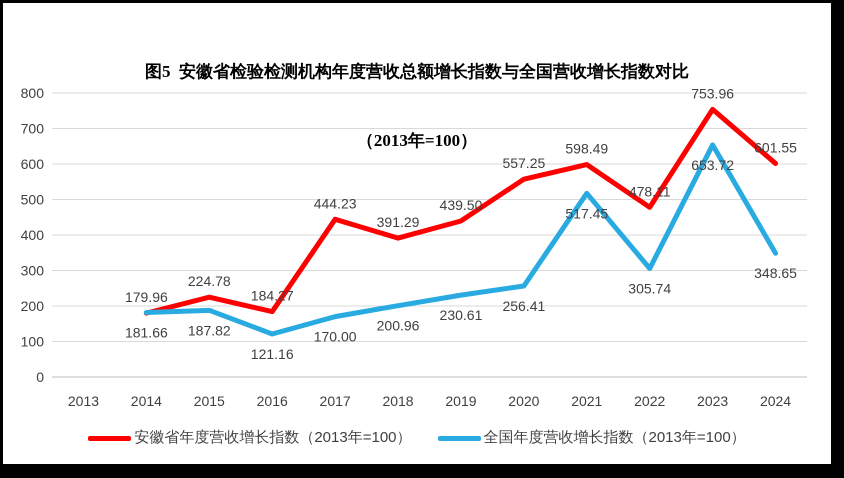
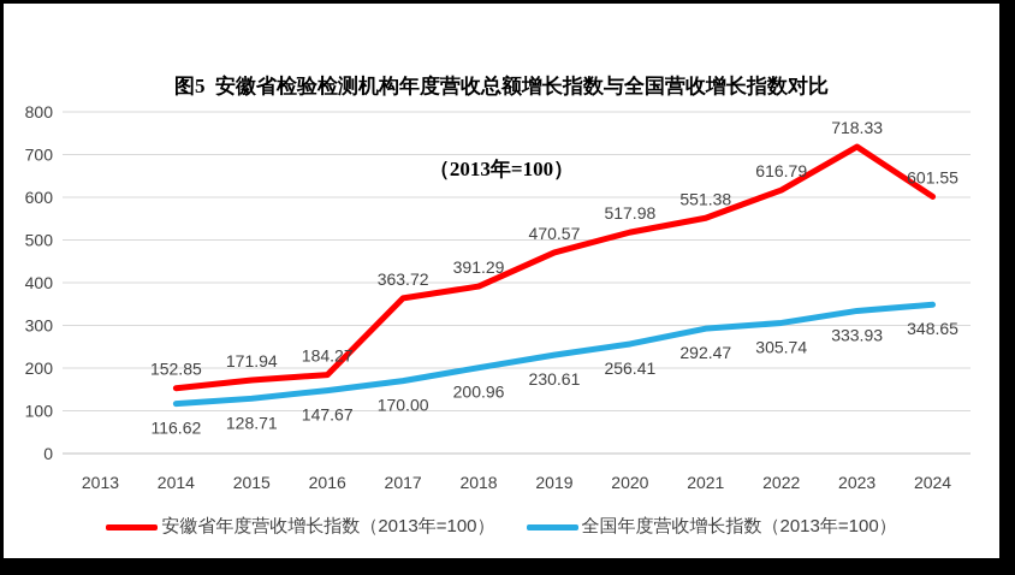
安徽省年度营收增长指数（2013年=100）/2014: 179.96 -> 152.85
全国年度营收增长指数（2013年=100）/2014: 181.66 -> 116.62
安徽省年度营收增长指数（2013年=100）/2015: 224.78 -> 171.94
全国年度营收增长指数（2013年=100）/2015: 187.82 -> 128.71
全国年度营收增长指数（2013年=100）/2016: 121.16 -> 147.67
安徽省年度营收增长指数（2013年=100）/2017: 444.23 -> 363.72
安徽省年度营收增长指数（2013年=100）/2019: 439.50 -> 470.57
安徽省年度营收增长指数（2013年=100）/2020: 557.25 -> 517.98
安徽省年度营收增长指数（2013年=100）/2021: 598.49 -> 551.38
全国年度营收增长指数（2013年=100）/2021: 517.45 -> 292.47
安徽省年度营收增长指数（2013年=100）/2022: 478.11 -> 616.79
安徽省年度营收增长指数（2013年=100）/2023: 753.96 -> 718.33
全国年度营收增长指数（2013年=100）/2023: 653.72 -> 333.93
